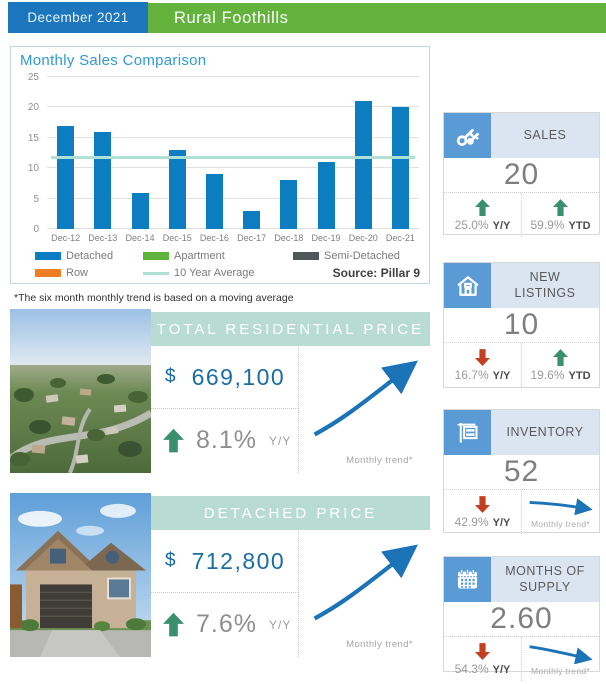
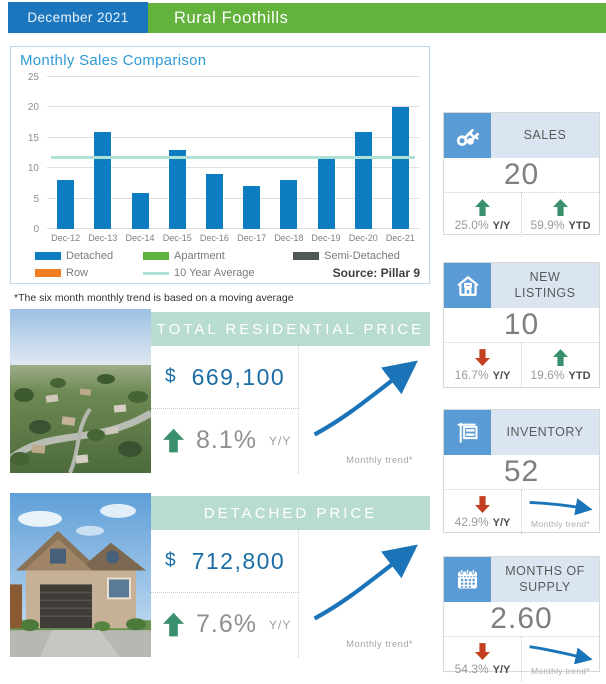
Dec-12: 17 -> 8
Dec-17: 3 -> 7
Dec-19: 11 -> 12
Dec-20: 21 -> 16
